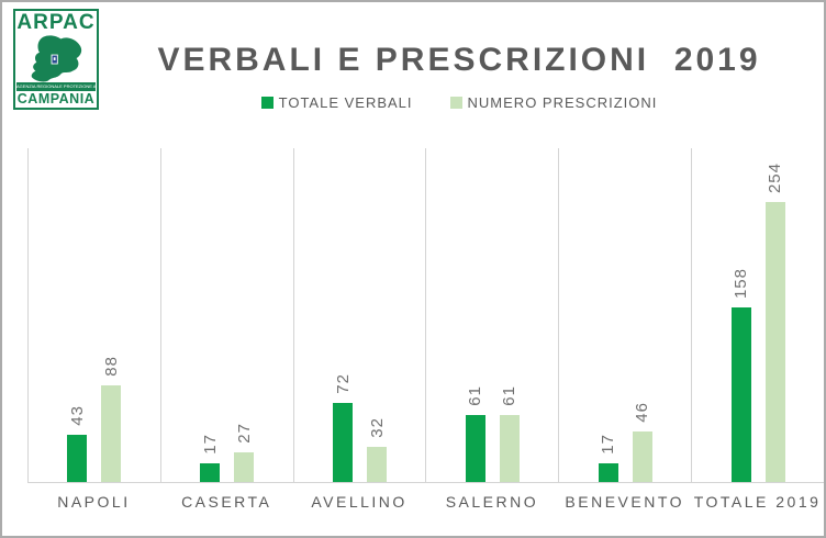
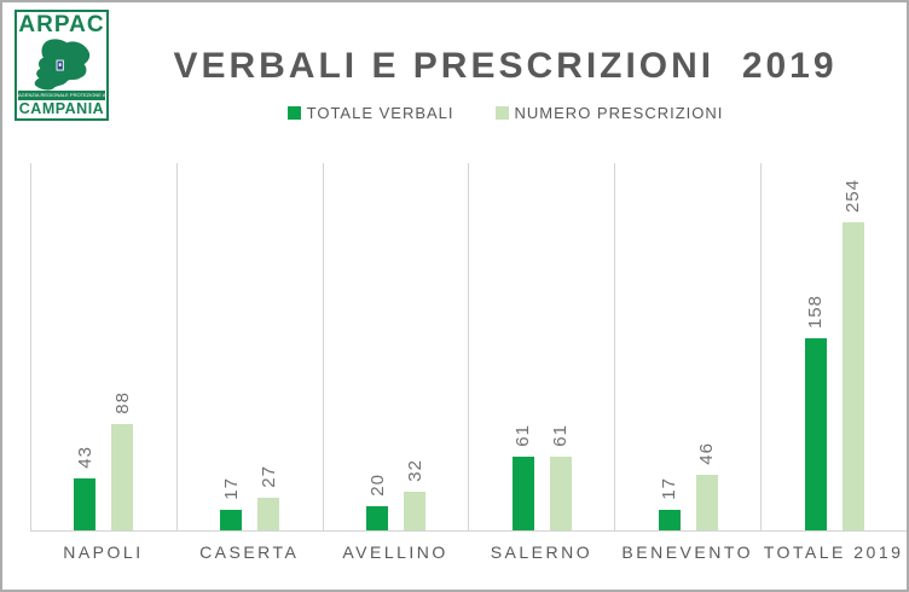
TOTALE VERBALI/AVELLINO: 72 -> 20
